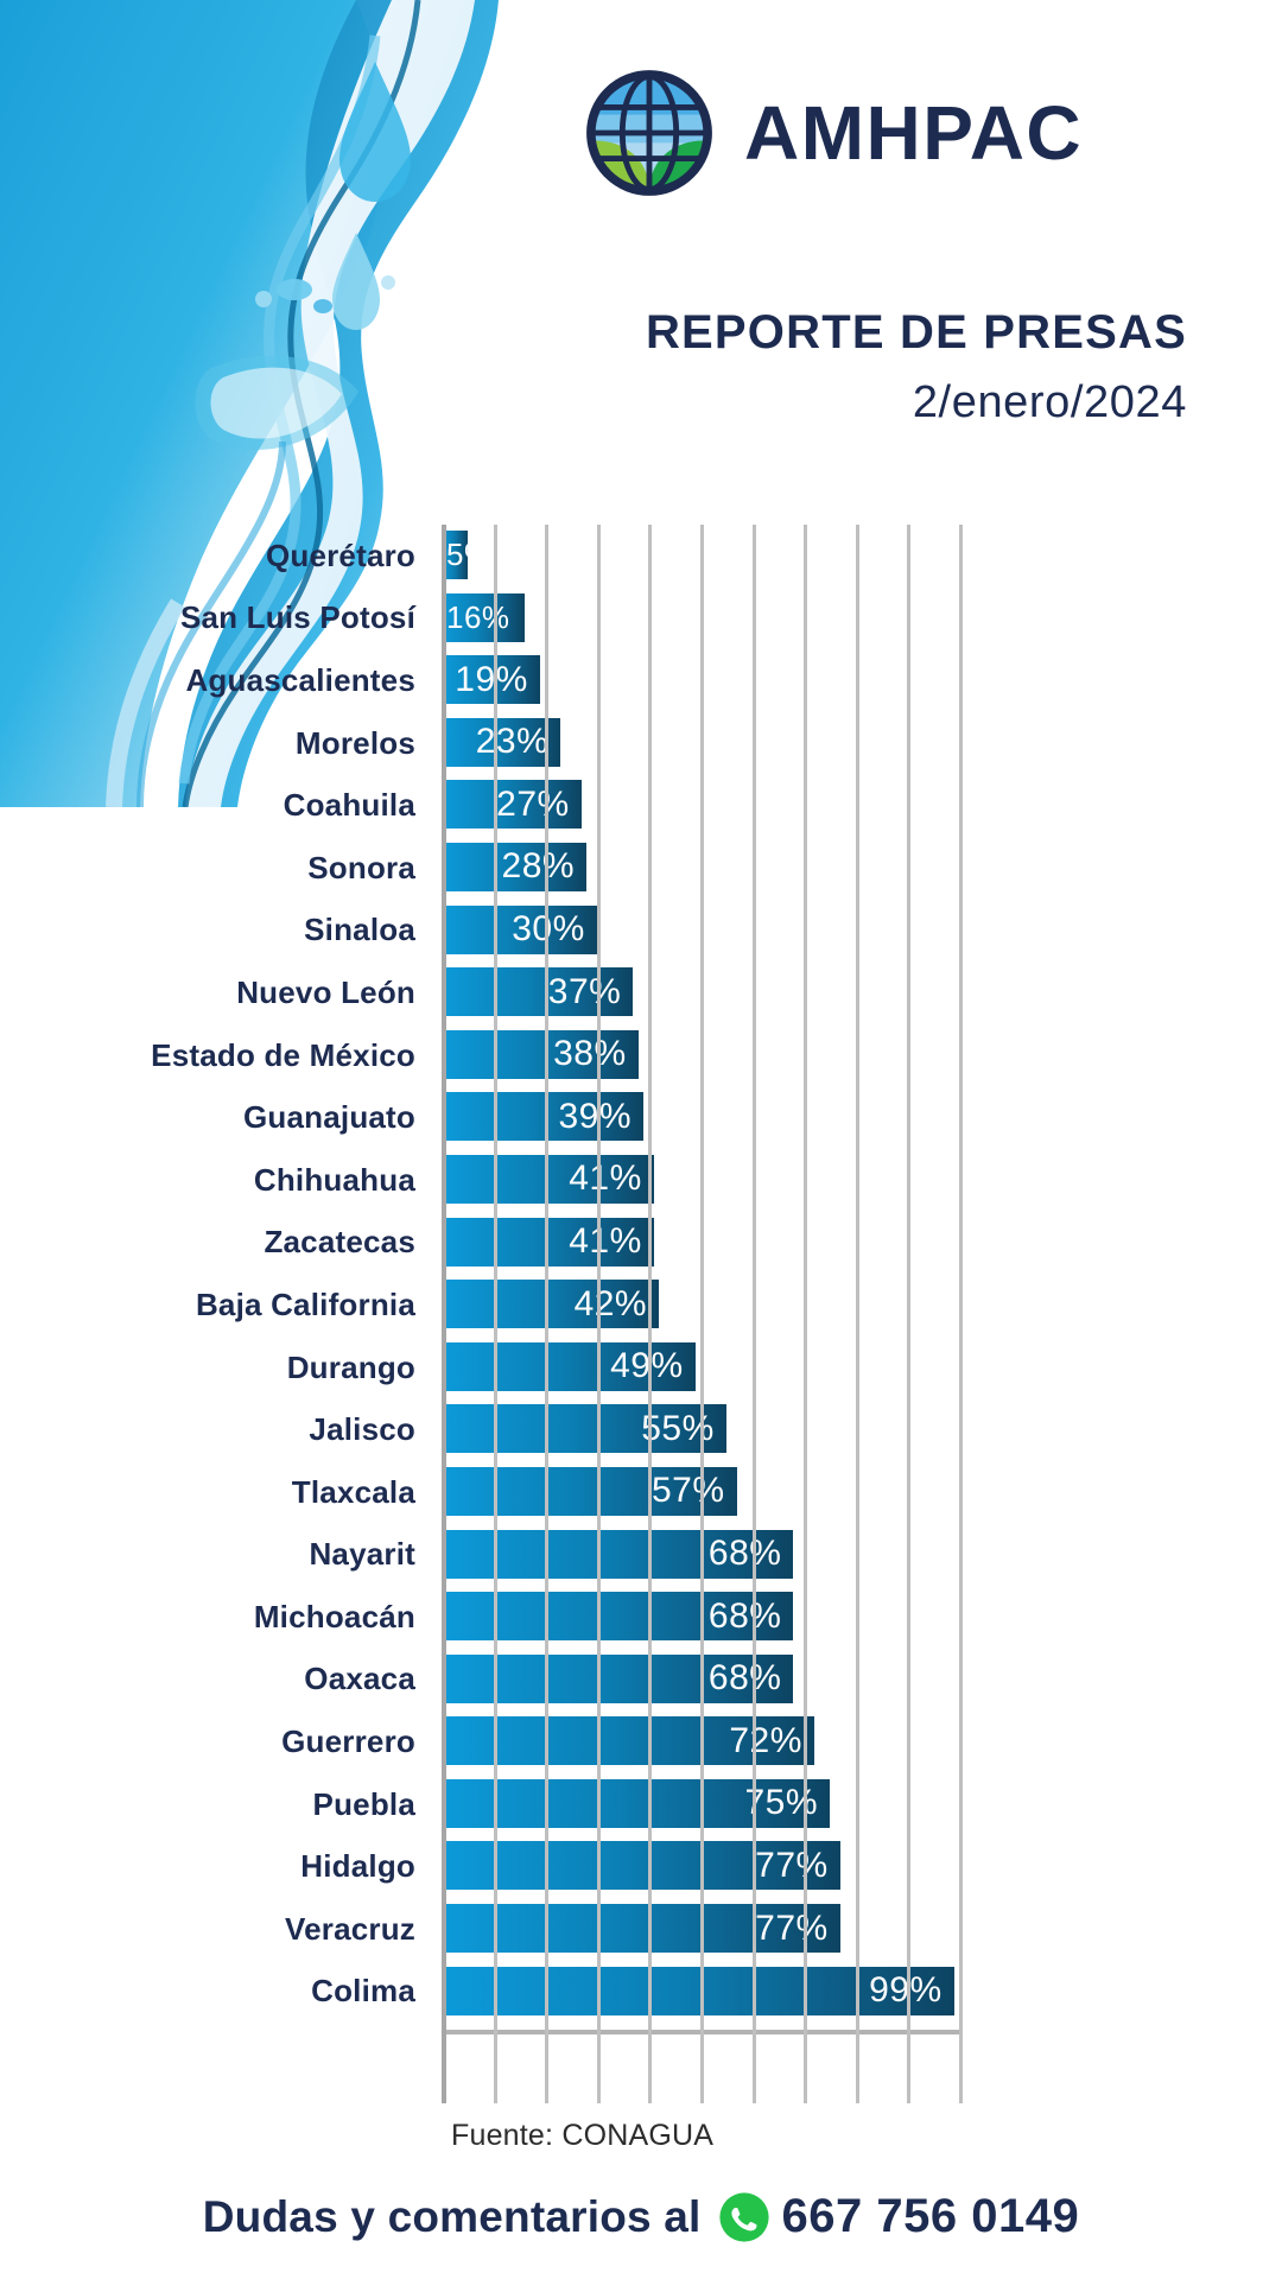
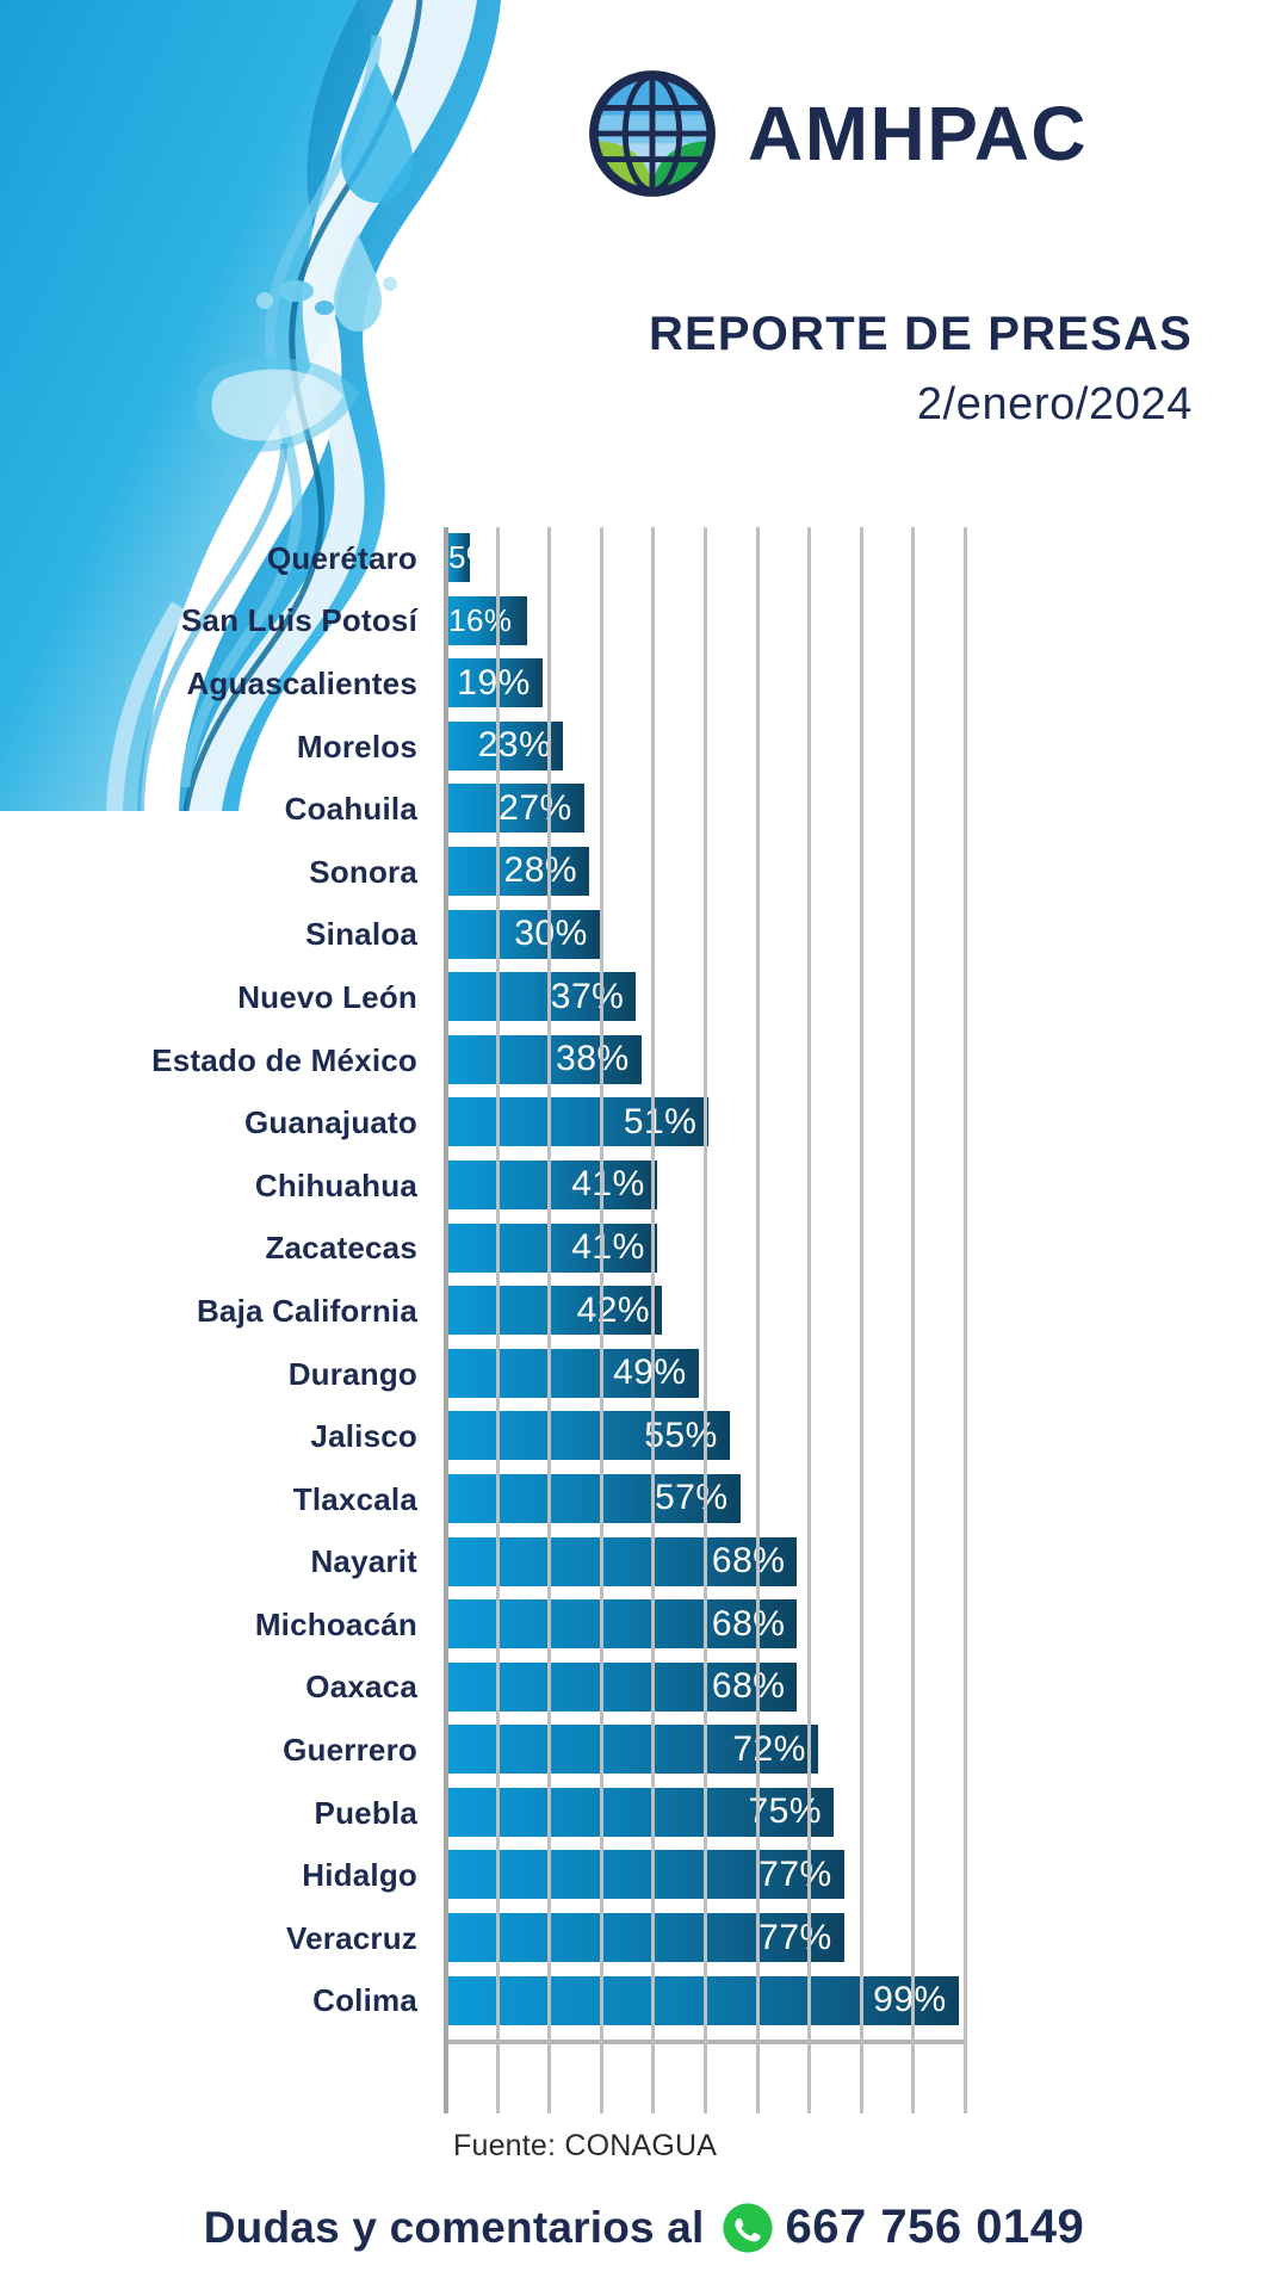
Guanajuato: 39% -> 51%
